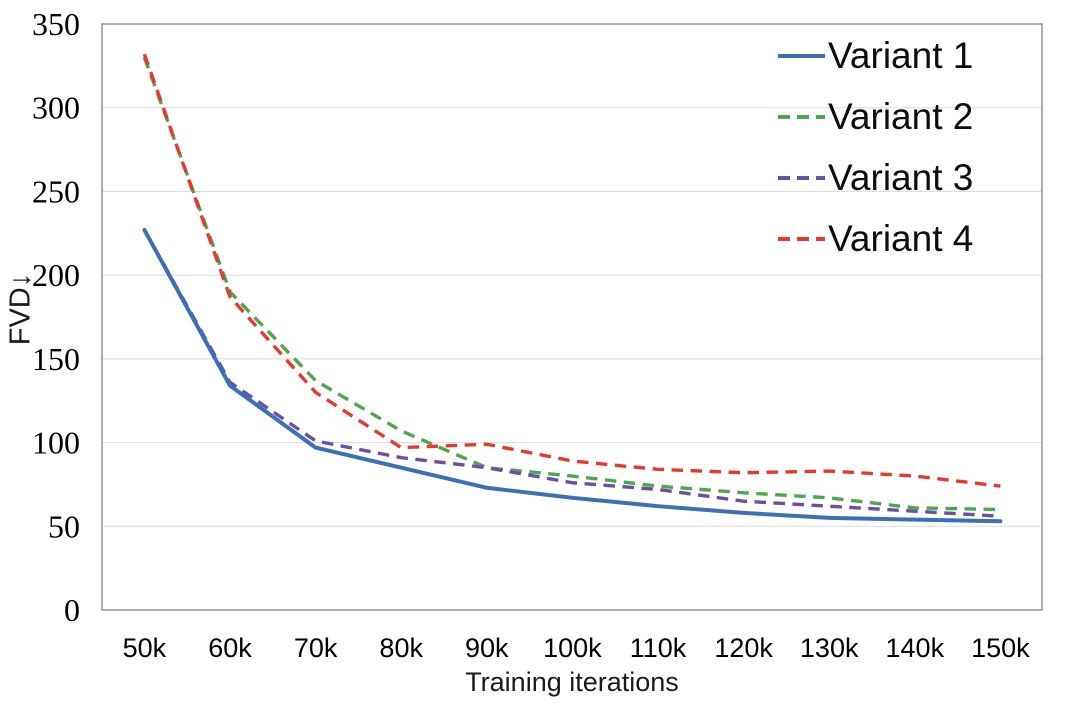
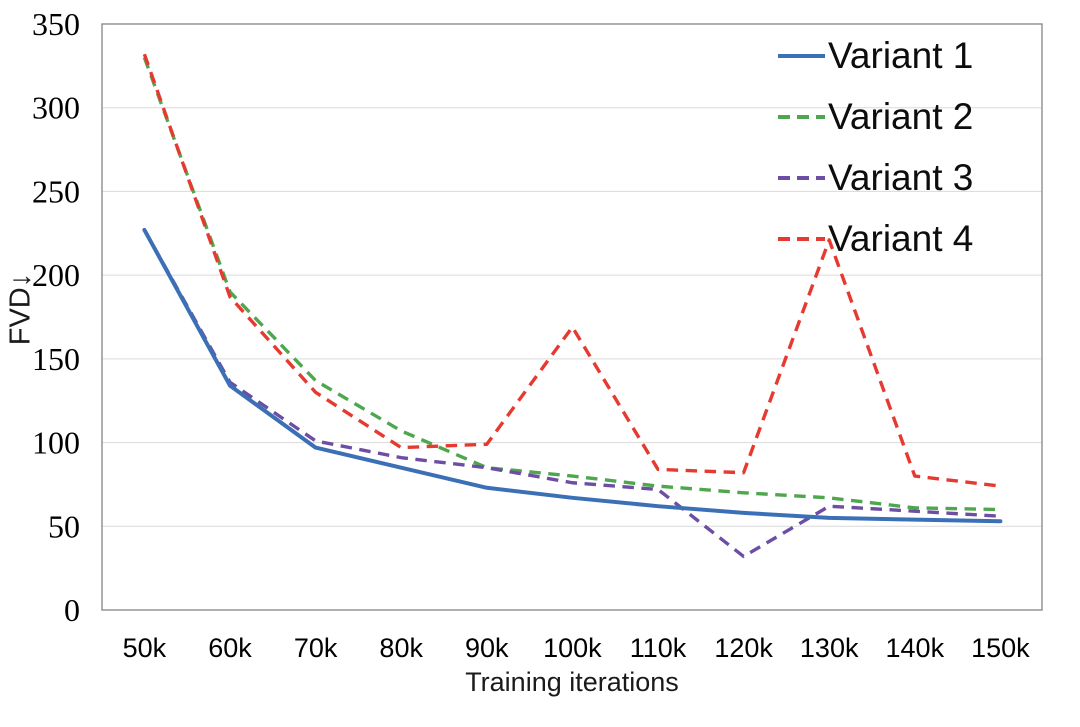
Variant 4/100k: 89 -> 169
Variant 3/120k: 65 -> 32
Variant 4/130k: 83 -> 221
